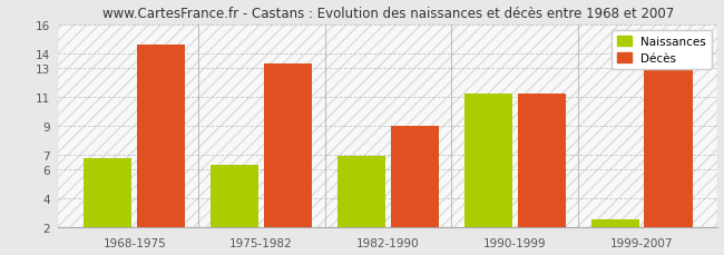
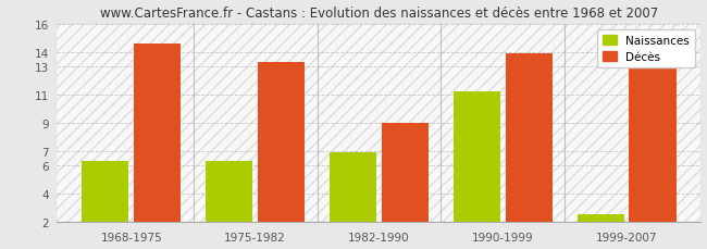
Naissances/1968-1975: 6.8 -> 6.3
Décès/1990-1999: 11.2 -> 13.9
